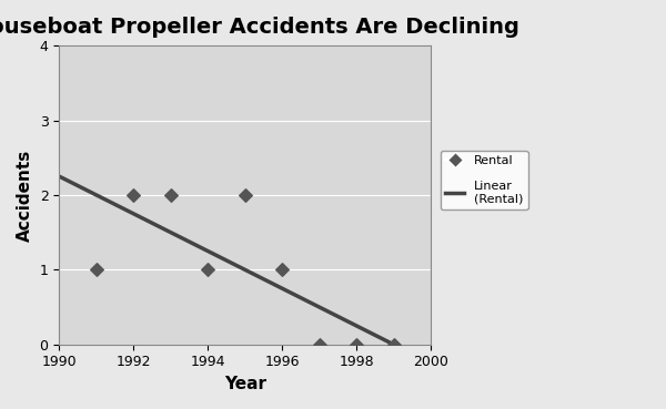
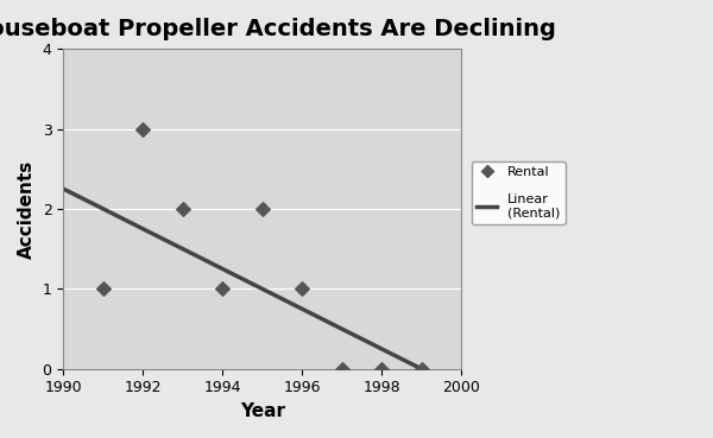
1992: 2 -> 3
